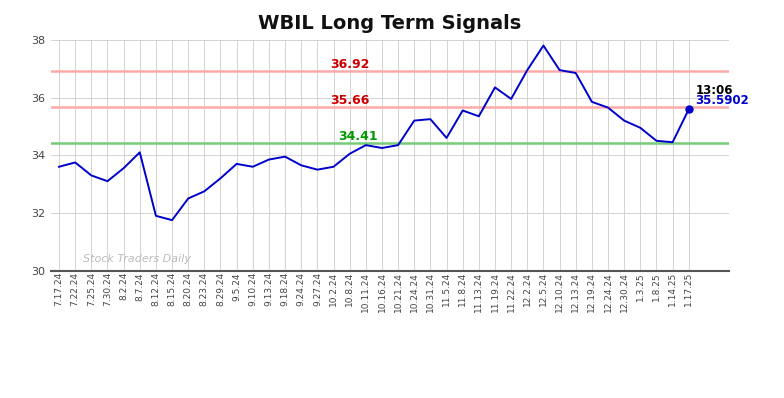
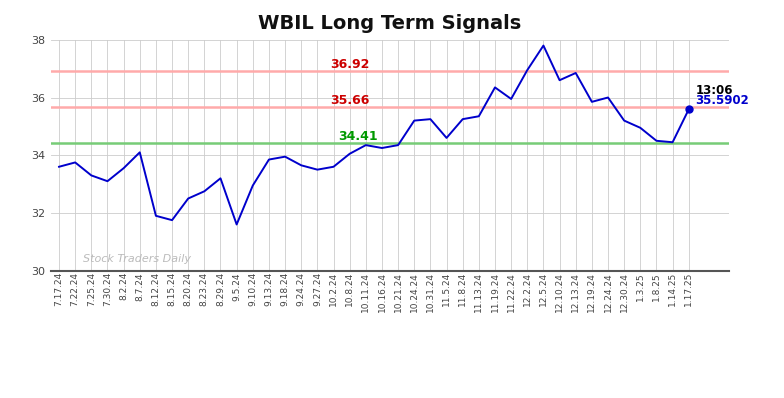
9.5.24: 33.70 -> 31.60
9.10.24: 33.60 -> 32.95
11.8.24: 35.55 -> 35.25
12.10.24: 36.95 -> 36.60
12.24.24: 35.65 -> 36.00
